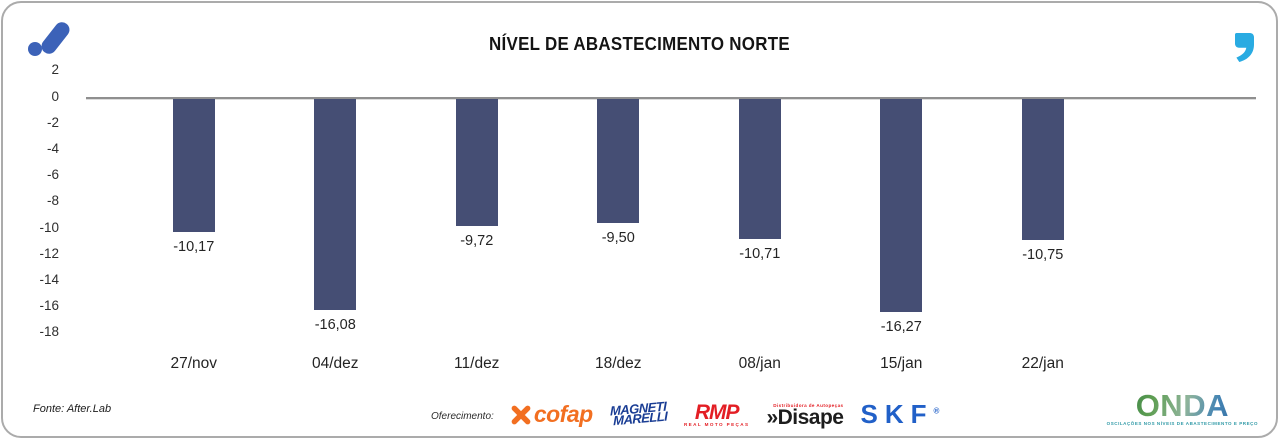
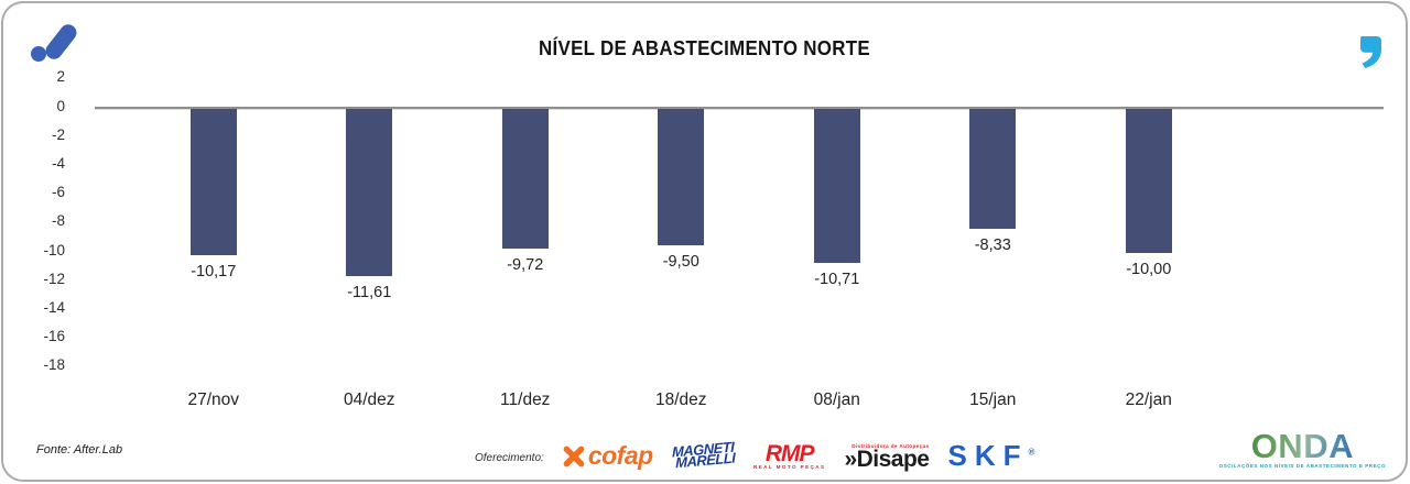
04/dez: -16,08 -> -11,61
15/jan: -16,27 -> -8,33
22/jan: -10,75 -> -10,00
